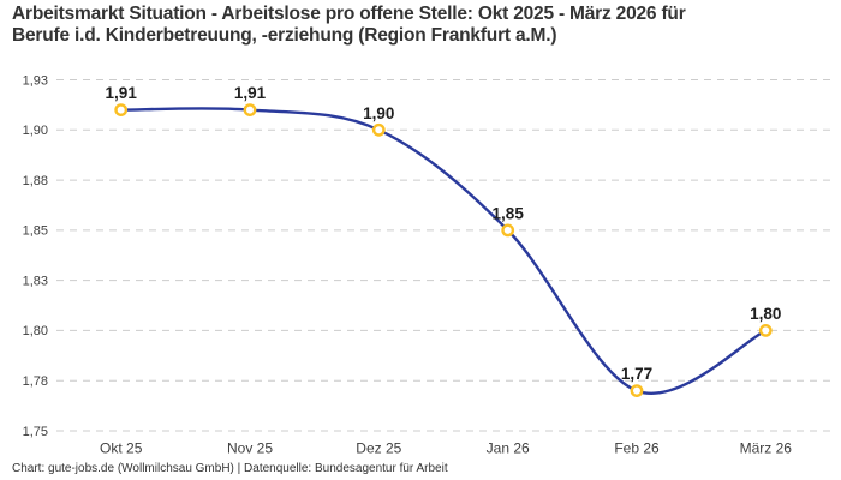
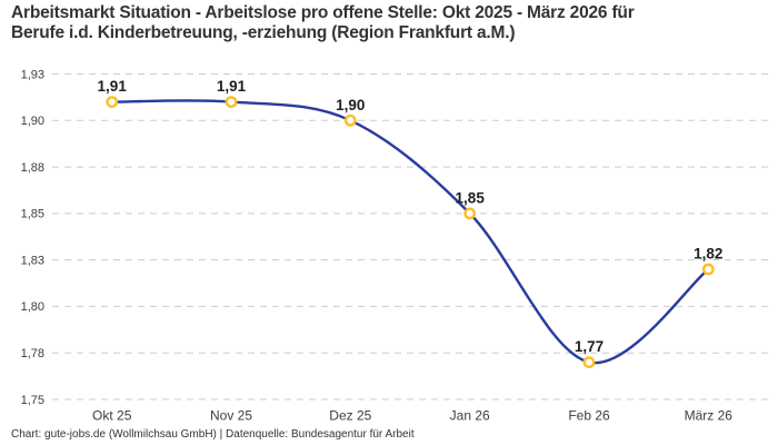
März 26: 1,80 -> 1,82
